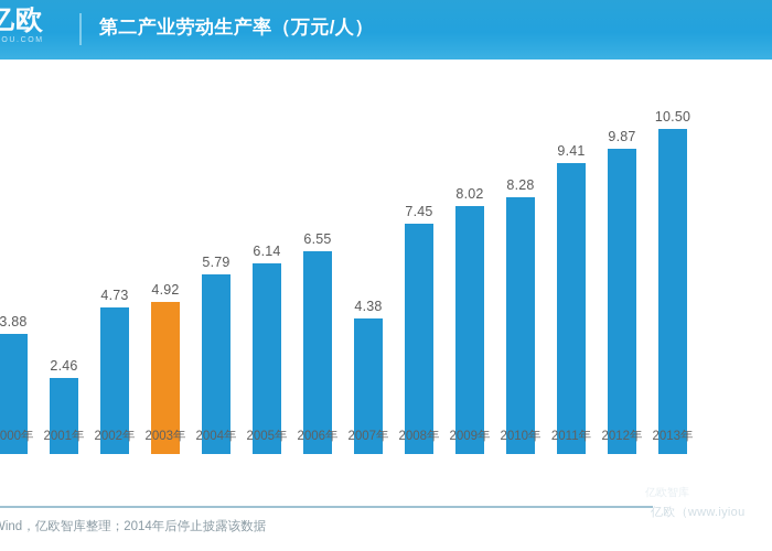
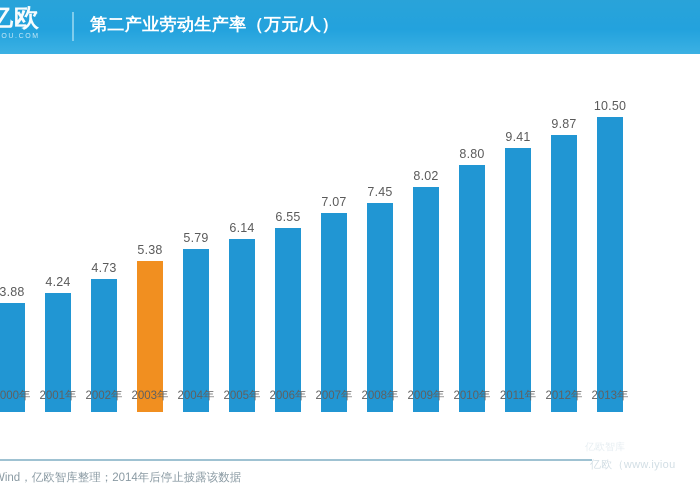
2001年: 2.46 -> 4.24
2003年: 4.92 -> 5.38
2007年: 4.38 -> 7.07
2010年: 8.28 -> 8.80
